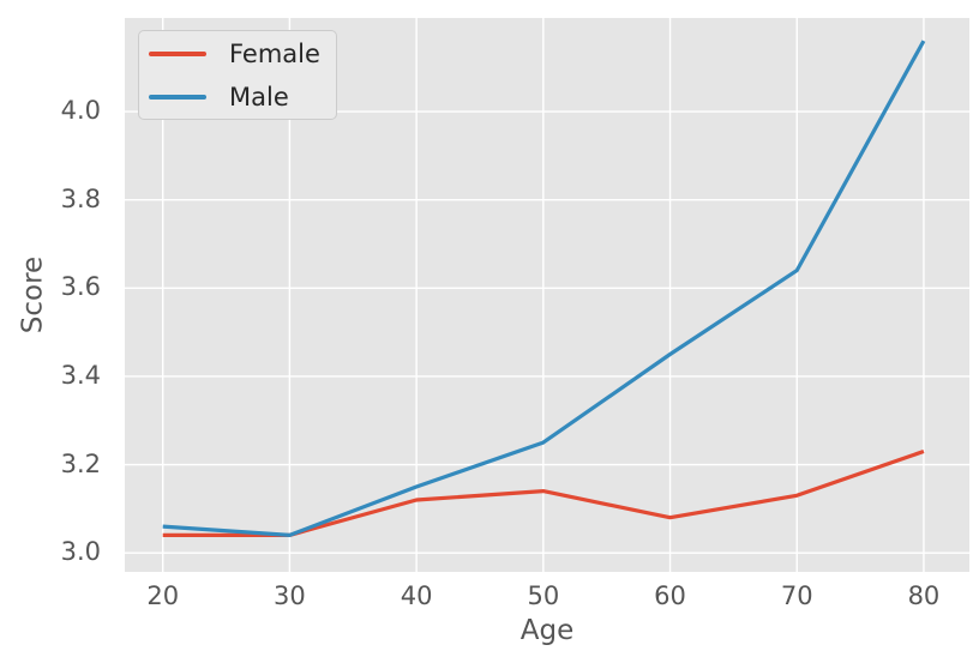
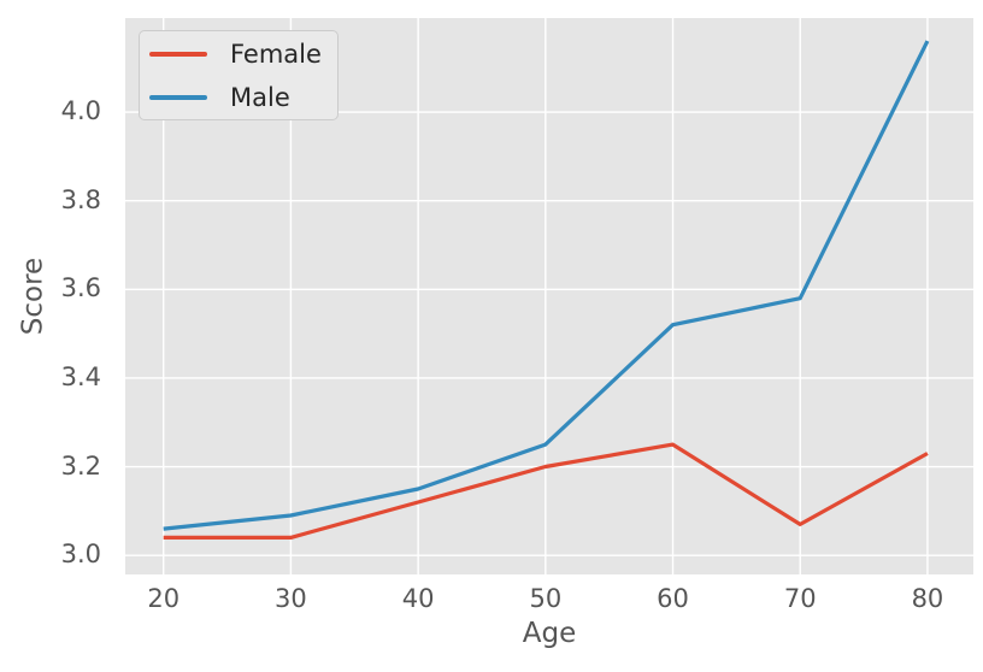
Male/30: 3.04 -> 3.09
Female/50: 3.14 -> 3.20
Female/60: 3.08 -> 3.25
Male/60: 3.45 -> 3.52
Female/70: 3.13 -> 3.07
Male/70: 3.64 -> 3.58
